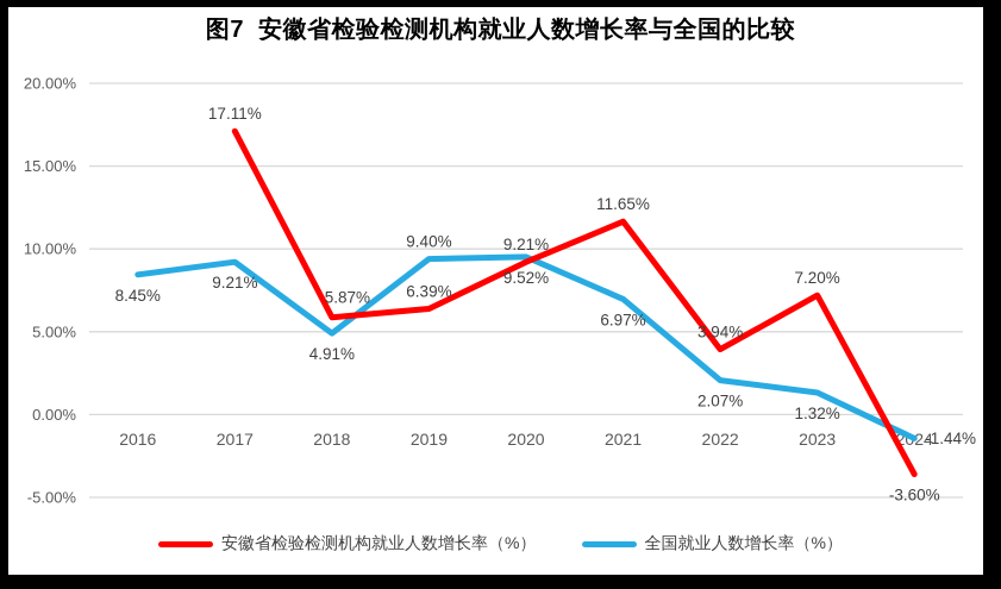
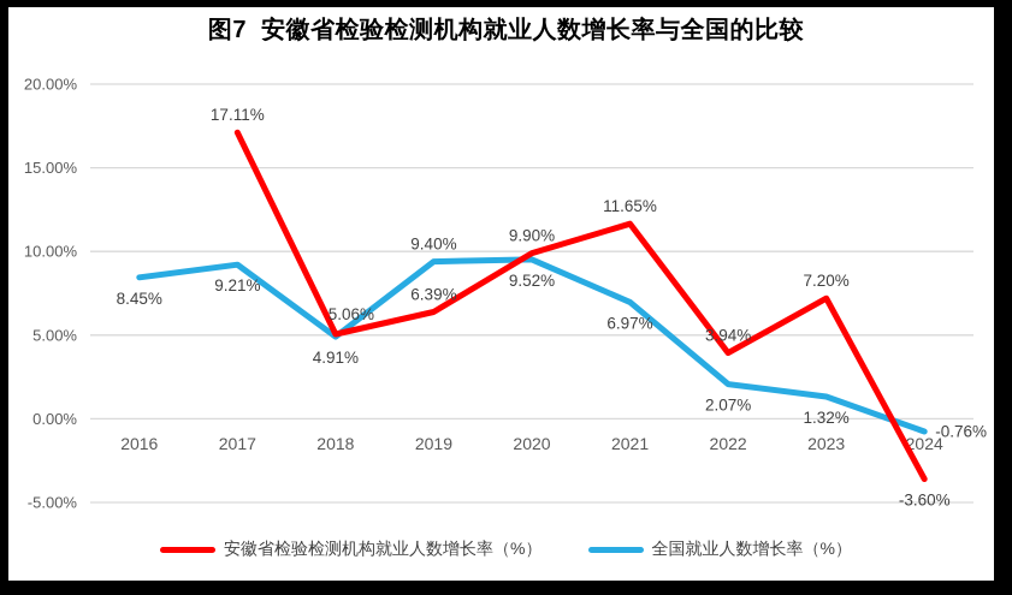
安徽省检验检测机构就业人数增长率（%）/2018: 5.87% -> 5.06%
安徽省检验检测机构就业人数增长率（%）/2020: 9.21% -> 9.90%
全国就业人数增长率（%）/2024: -1.44% -> -0.76%
